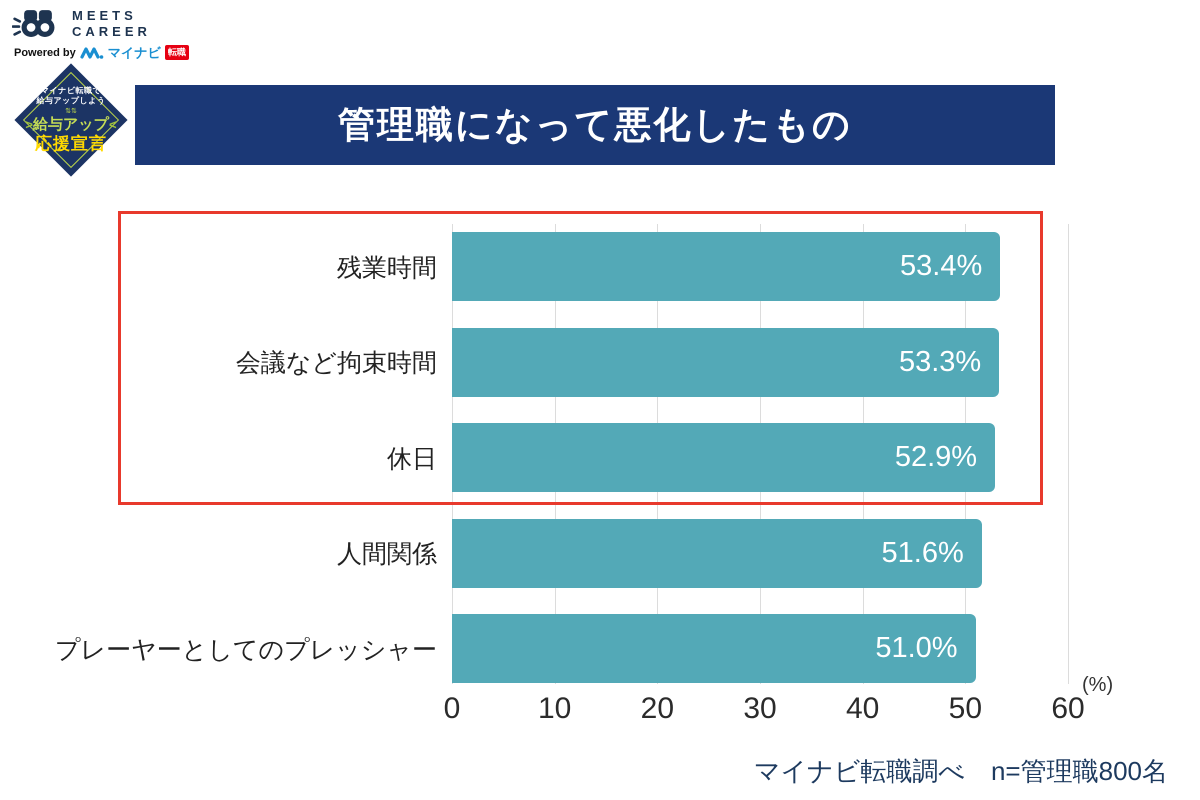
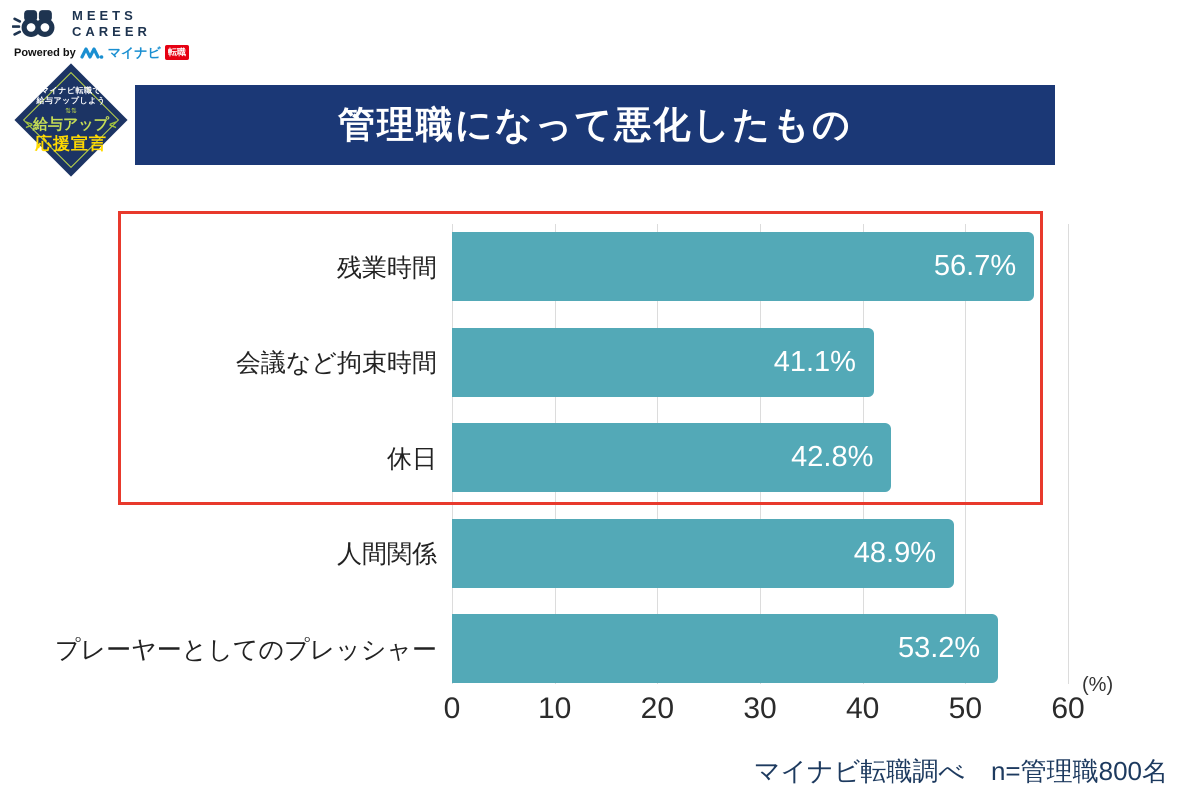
残業時間: 53.4% -> 56.7%
会議など拘束時間: 53.3% -> 41.1%
休日: 52.9% -> 42.8%
人間関係: 51.6% -> 48.9%
プレーヤーとしてのプレッシャー: 51.0% -> 53.2%
